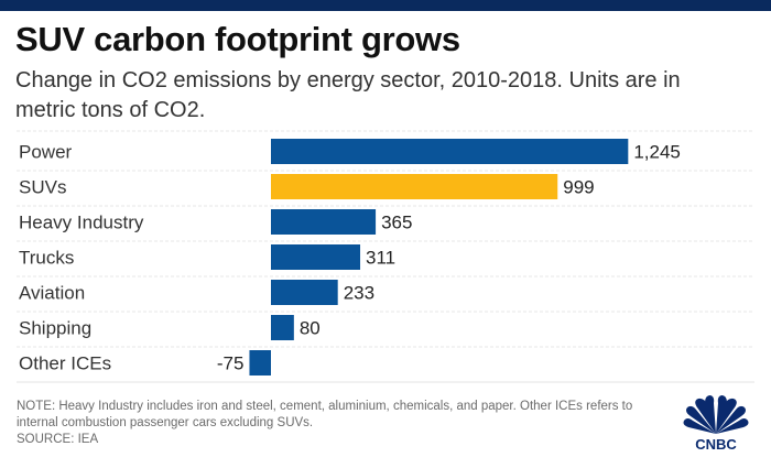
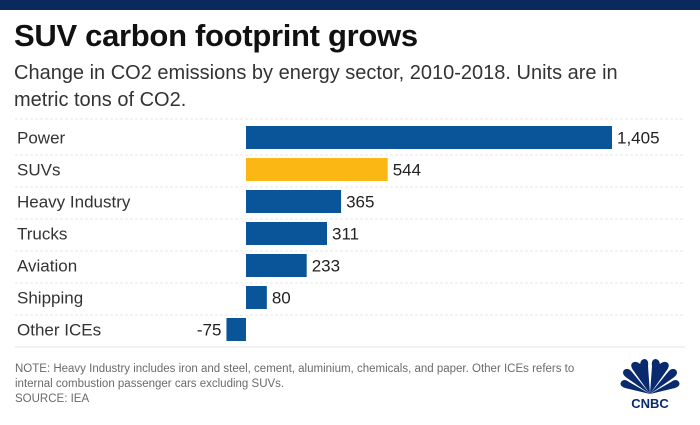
Power: 1,245 -> 1,405
SUVs: 999 -> 544
